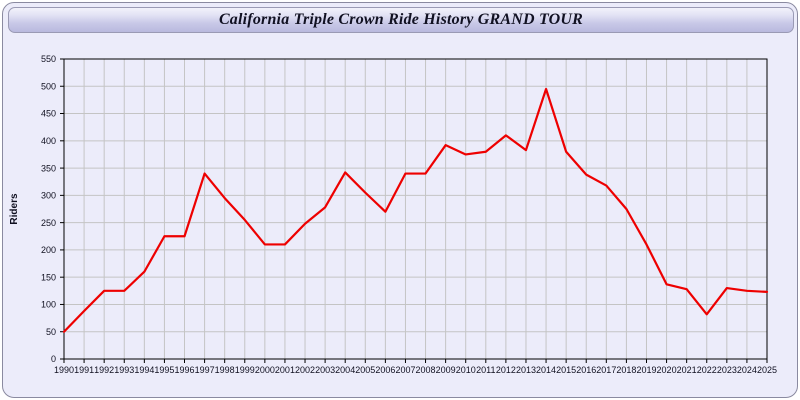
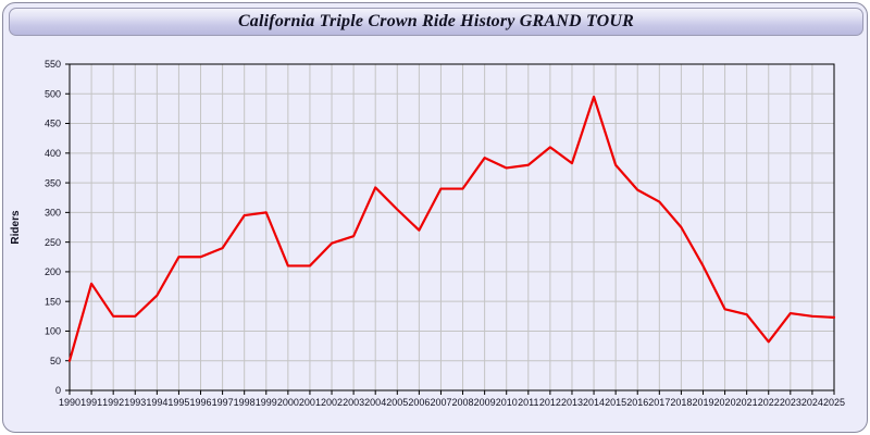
1991: 90 -> 180
1997: 340 -> 240
1999: 260 -> 300
2003: 280 -> 260
